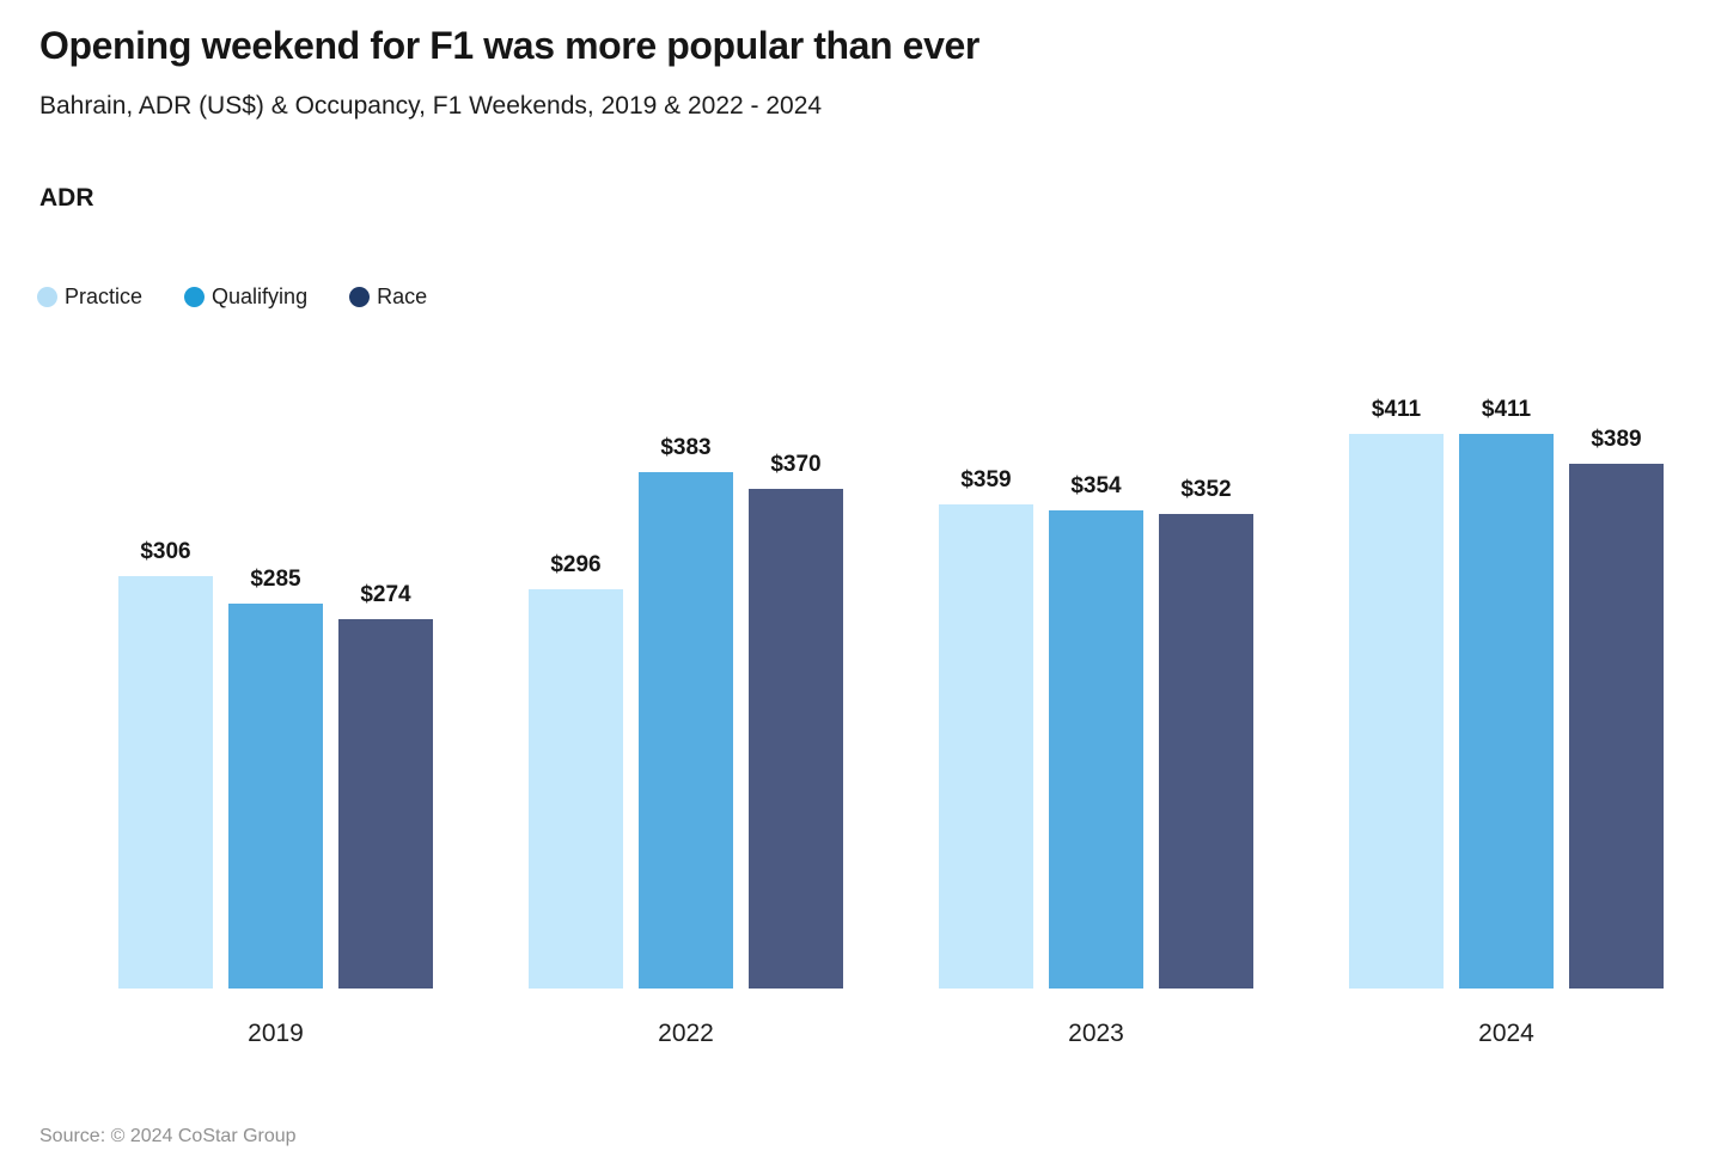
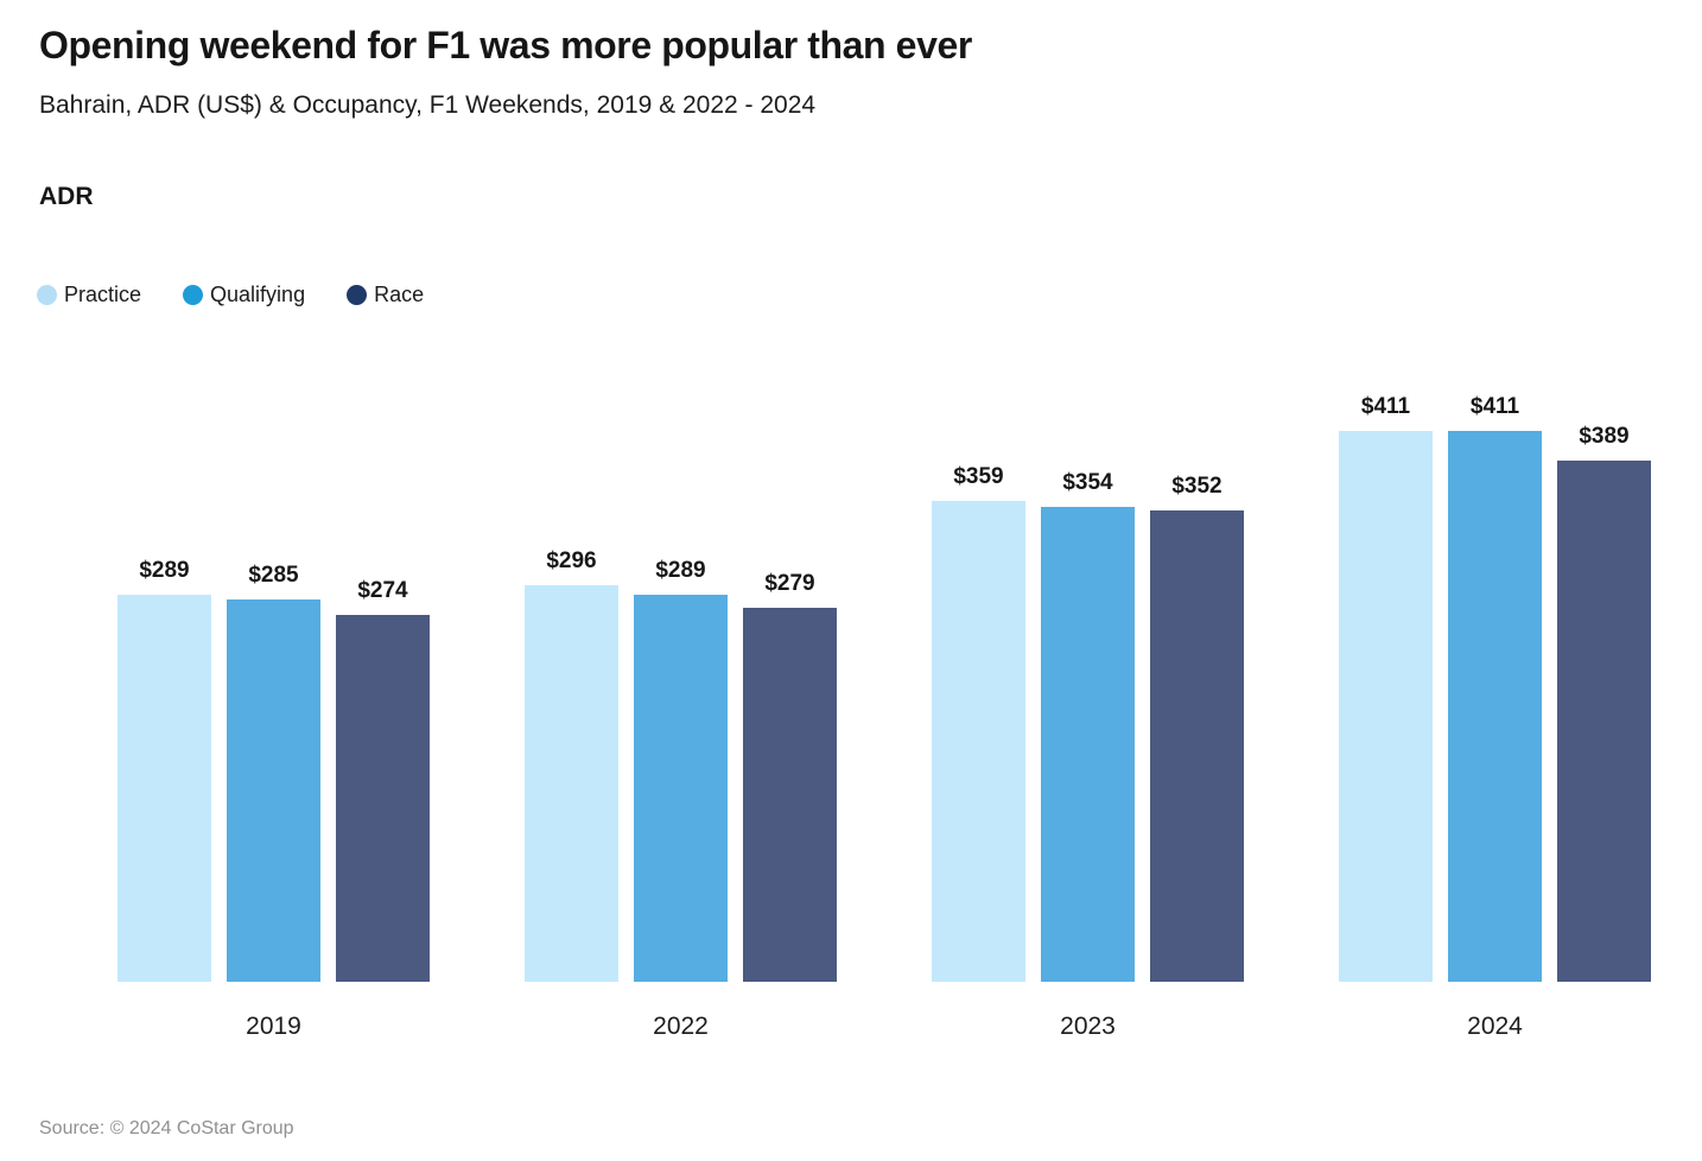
Practice/2019: $306 -> $289
Qualifying/2022: $383 -> $289
Race/2022: $370 -> $279
